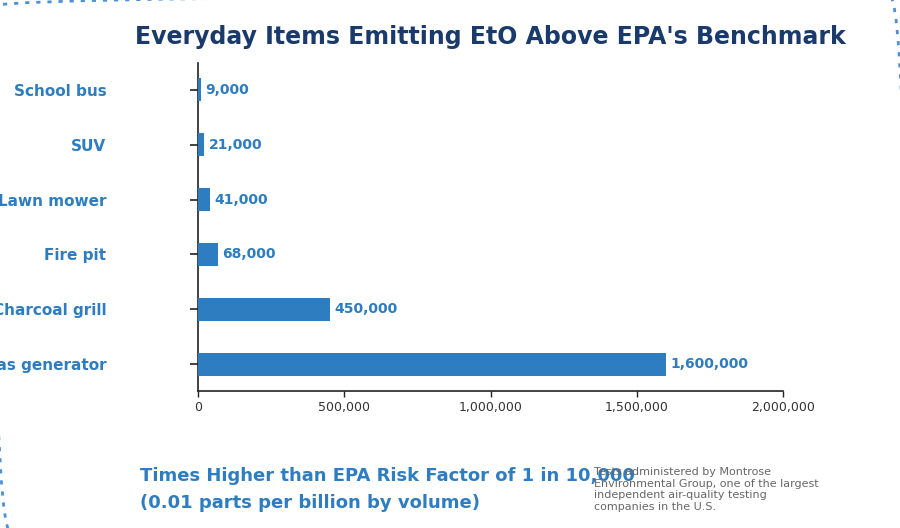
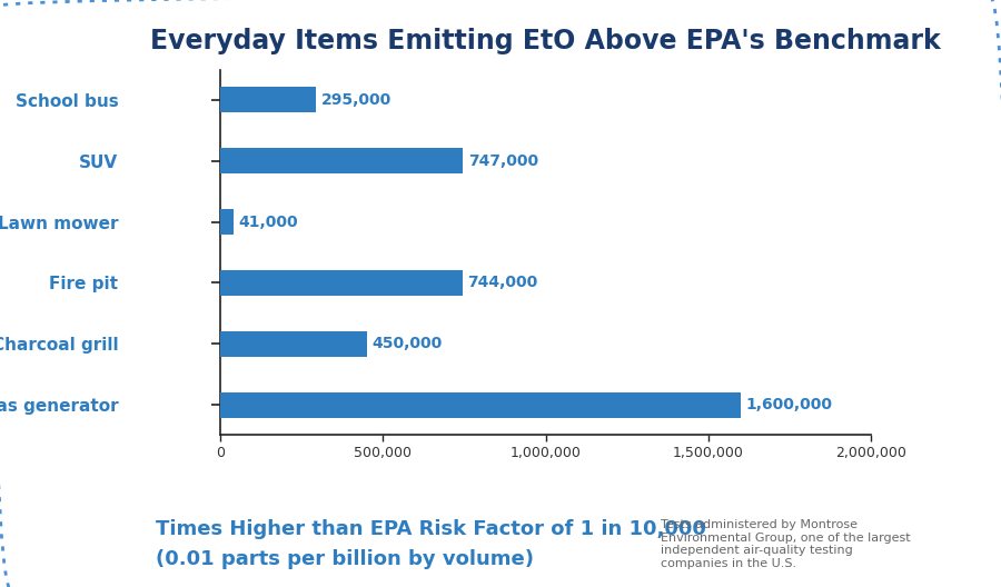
School bus: 9,000 -> 295,000
SUV: 21,000 -> 747,000
Fire pit: 68,000 -> 744,000
